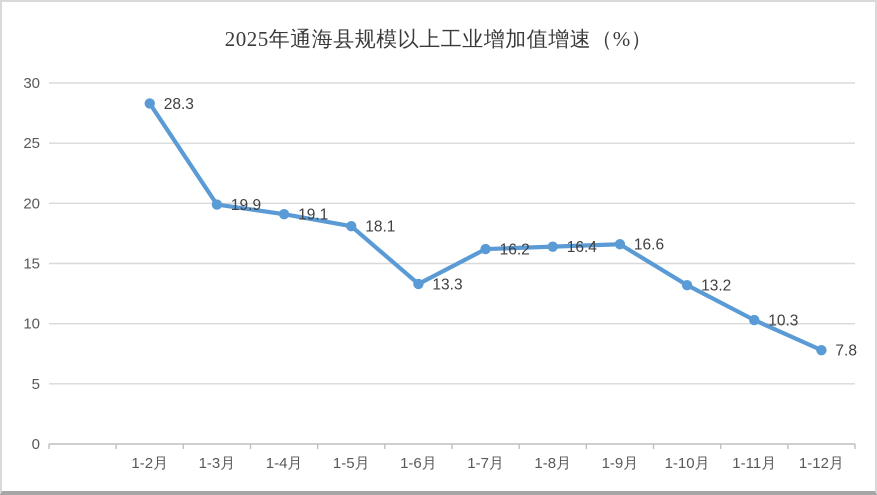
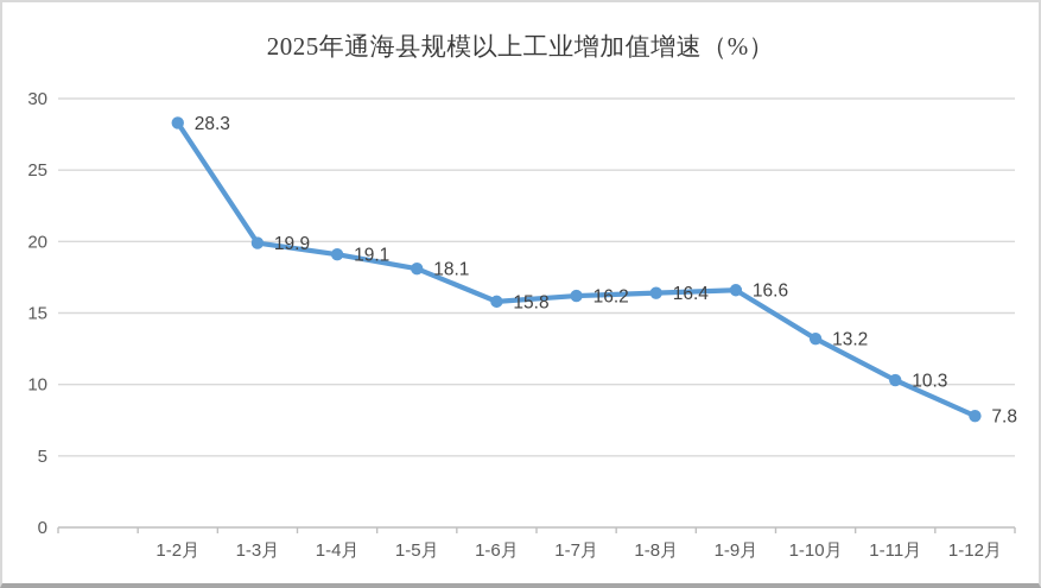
1-6月: 13.3 -> 15.8
